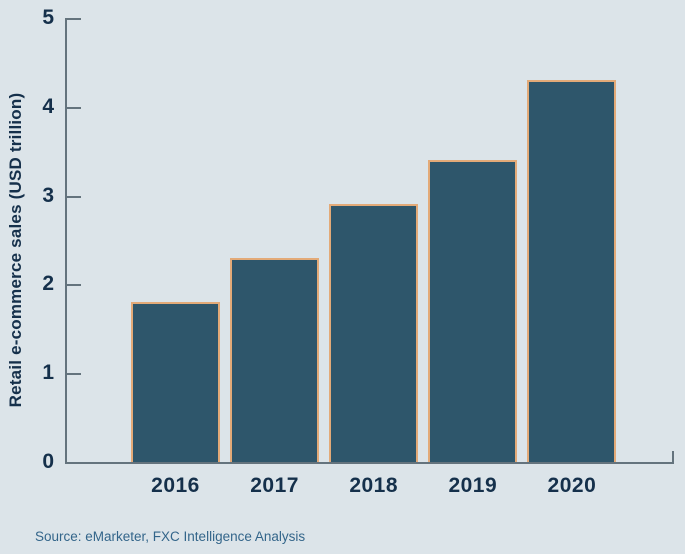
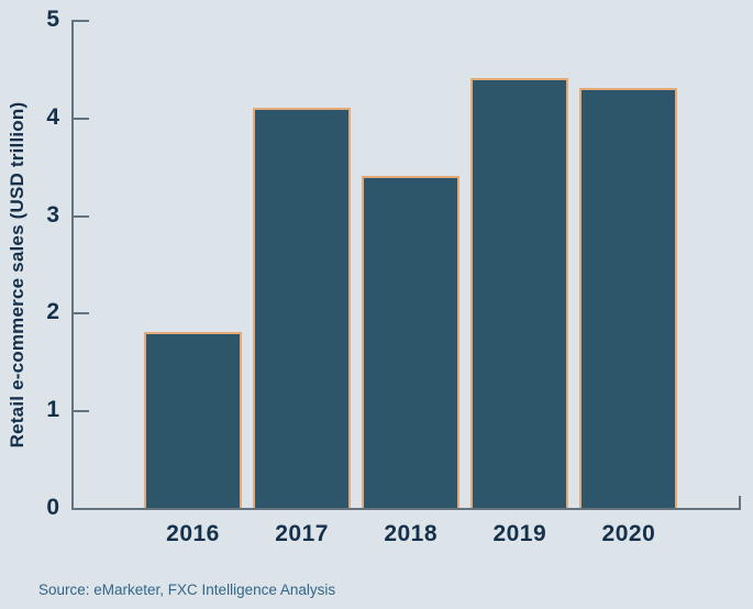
2017: 2.3 -> 4.1
2018: 2.9 -> 3.4
2019: 3.4 -> 4.4
